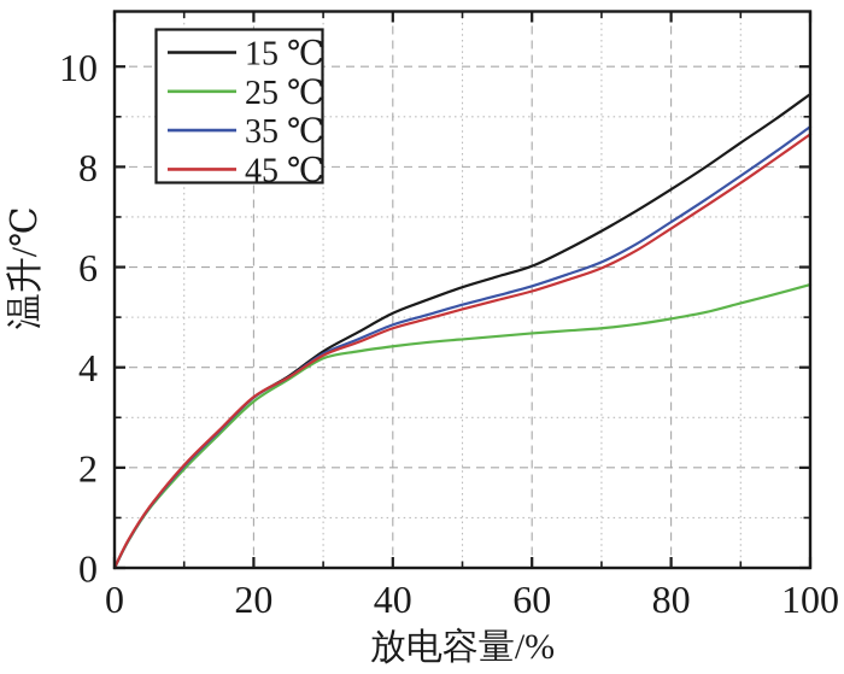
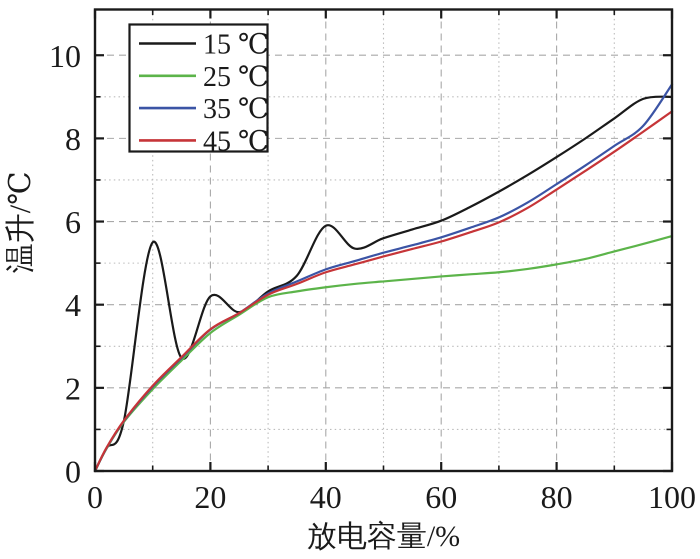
15 ℃/10: 2.0 -> 5.5
15 ℃/20: 3.4 -> 4.2
15 ℃/40: 5.1 -> 5.9
15 ℃/100: 9.4 -> 9.0
35 ℃/100: 8.8 -> 9.3
